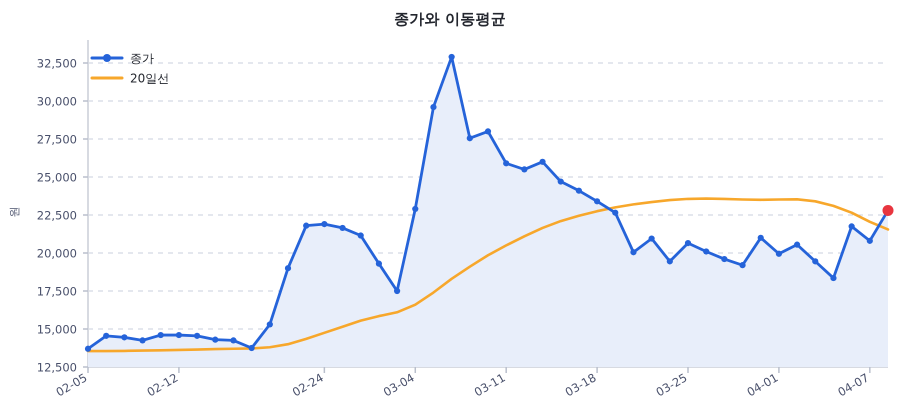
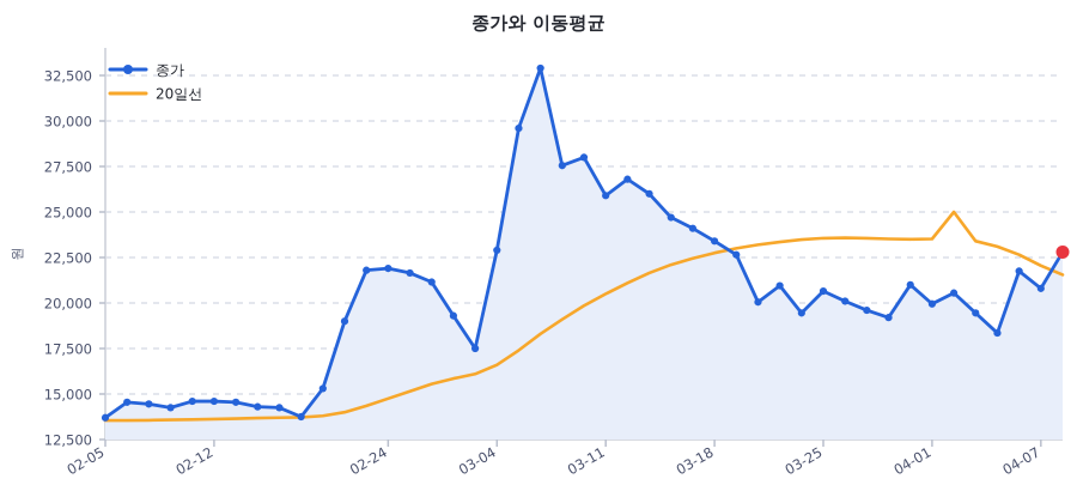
종가/03-11: 25500 -> 26800
20일선/04-01: 23500 -> 25000
